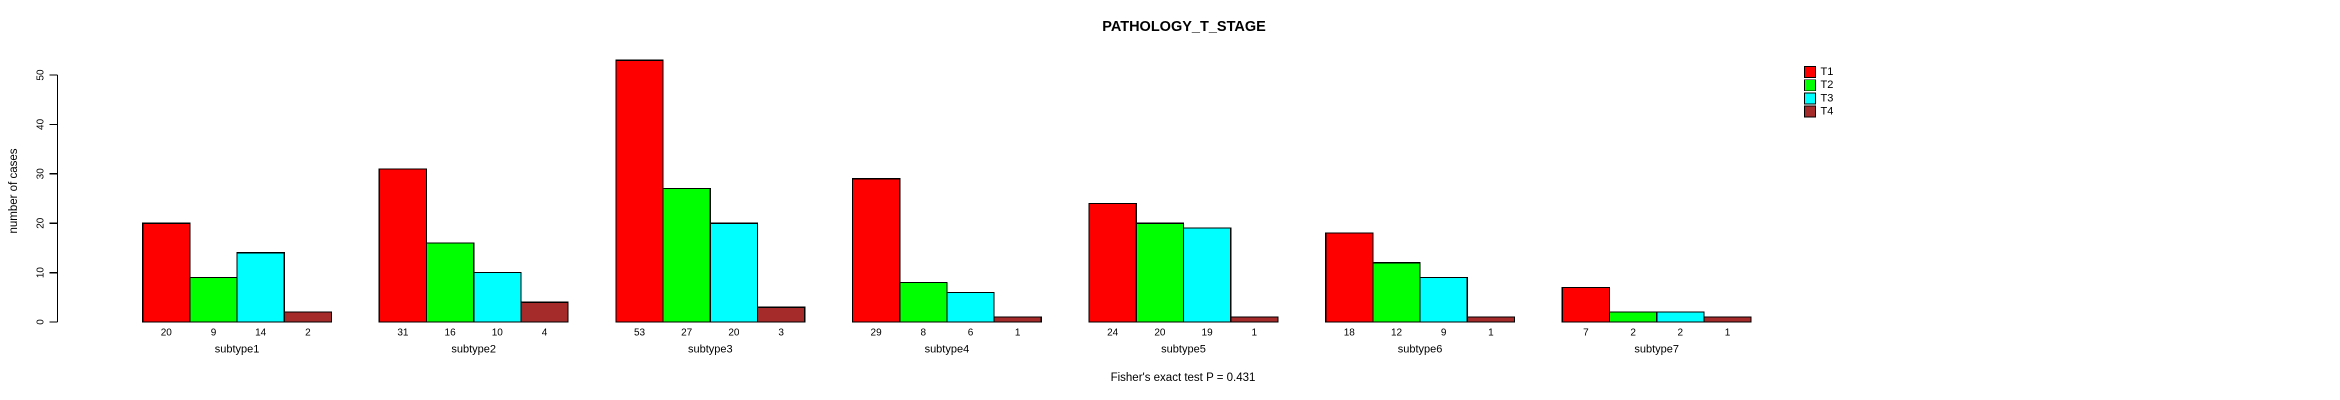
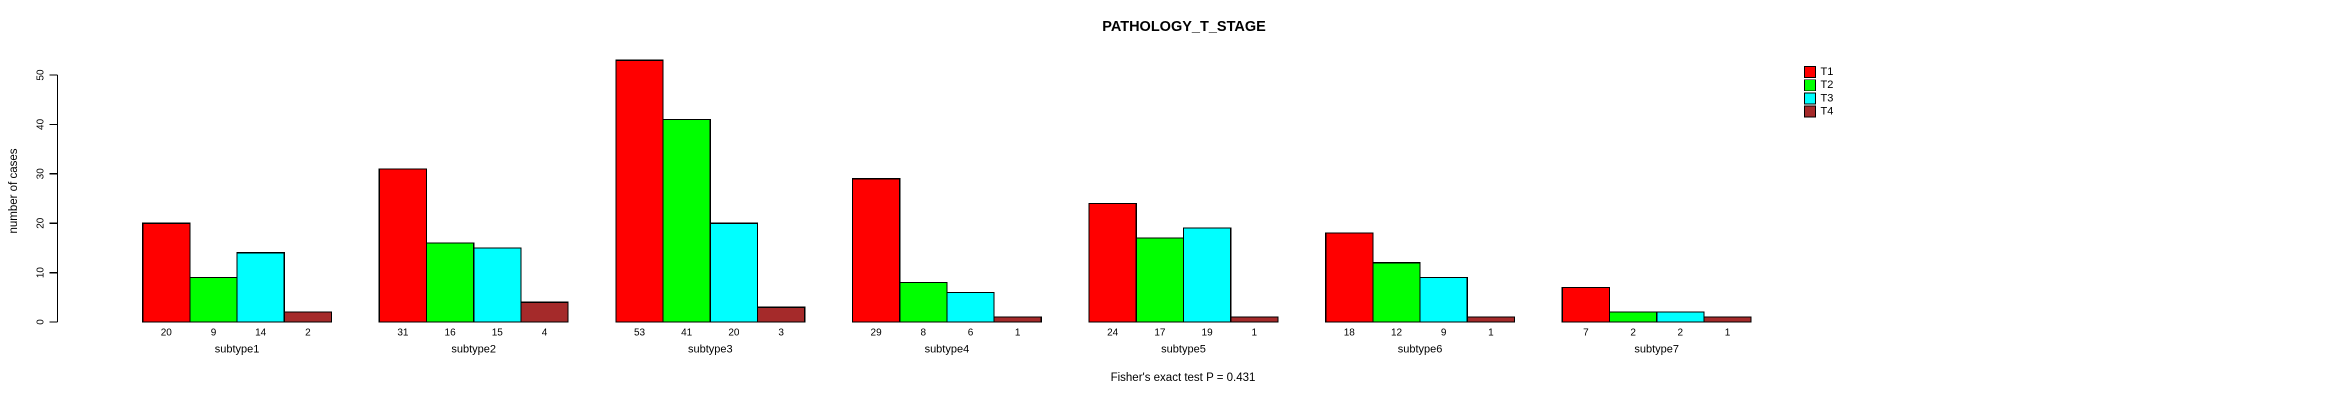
T3/subtype2: 10 -> 15
T2/subtype3: 27 -> 41
T2/subtype5: 20 -> 17
